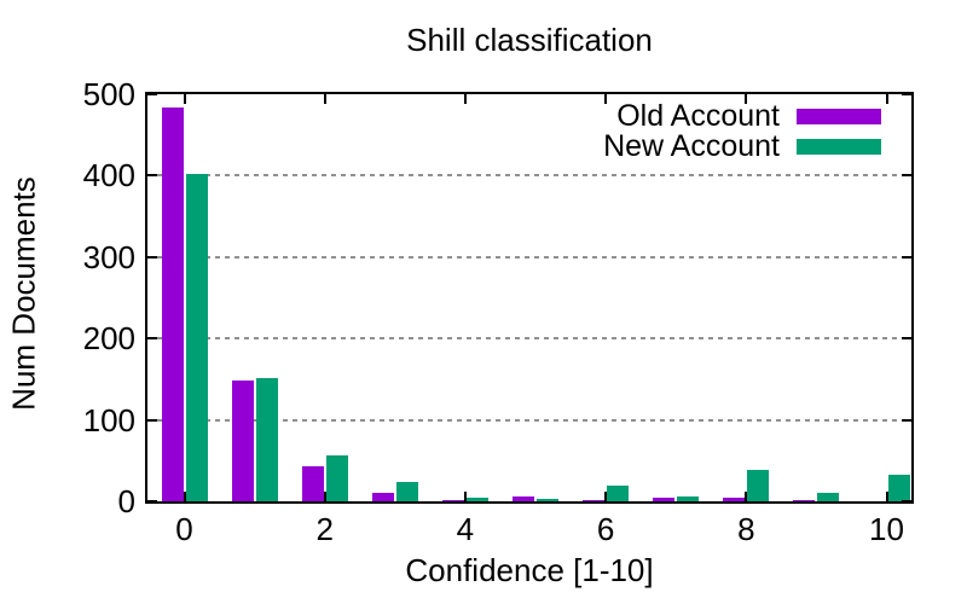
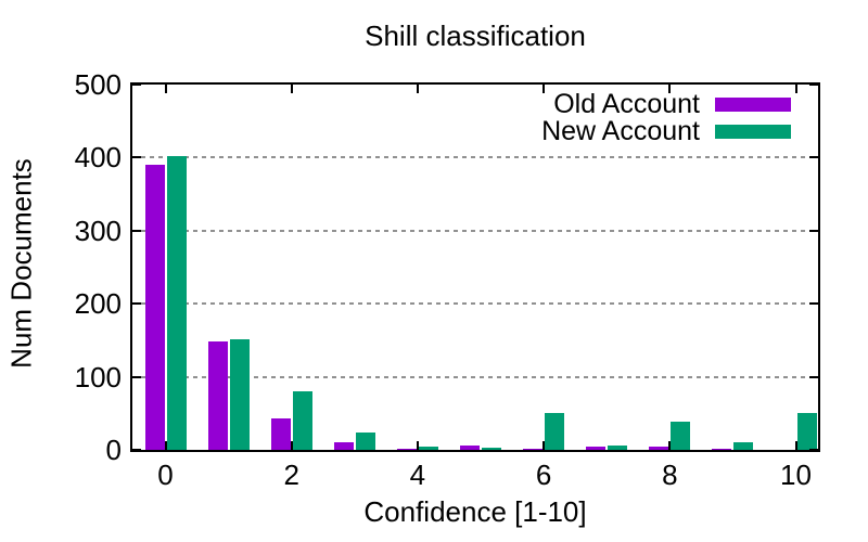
Old Account/0: 480 -> 390
New Account/2: 60 -> 80
New Account/6: 20 -> 50
New Account/10: 30 -> 50
